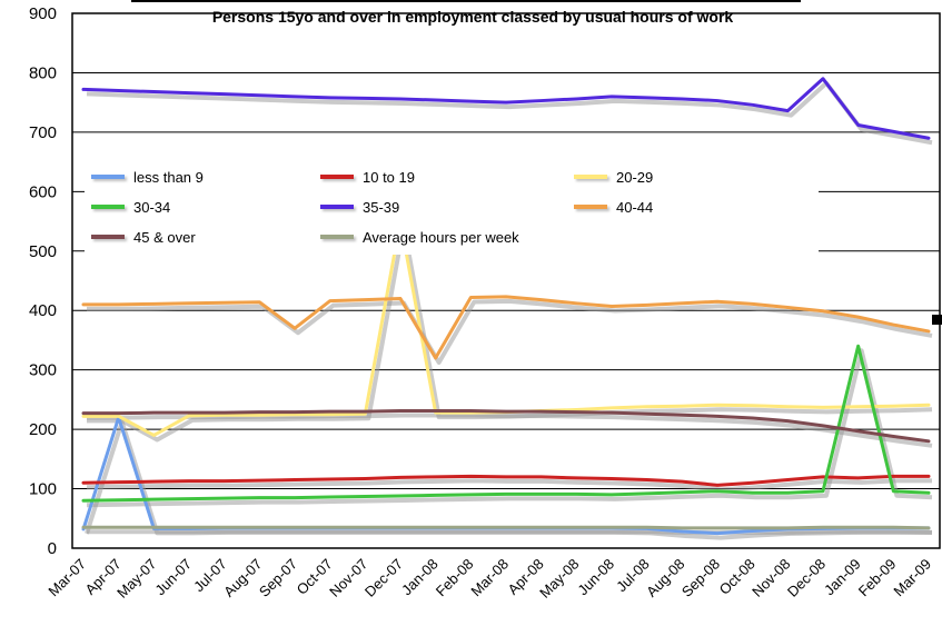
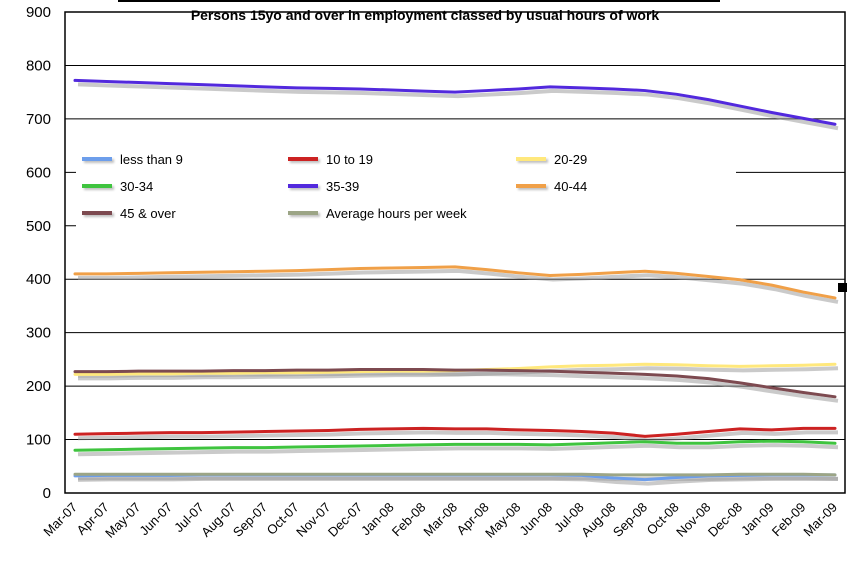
less than 9/Apr-07: 220 -> 30
20-29/May-07: 190 -> 220
40-44/Sep-07: 370 -> 420
20-29/Dec-07: 550 -> 230
40-44/Jan-08: 320 -> 420
35-39/Dec-08: 790 -> 720
30-34/Jan-09: 340 -> 100
